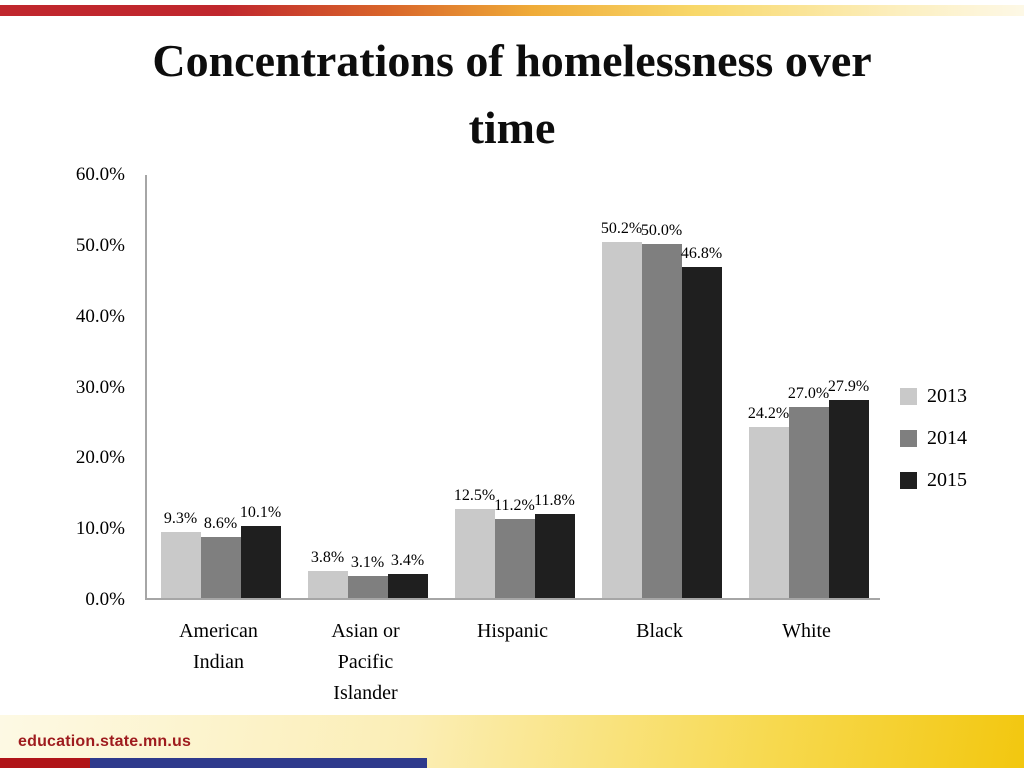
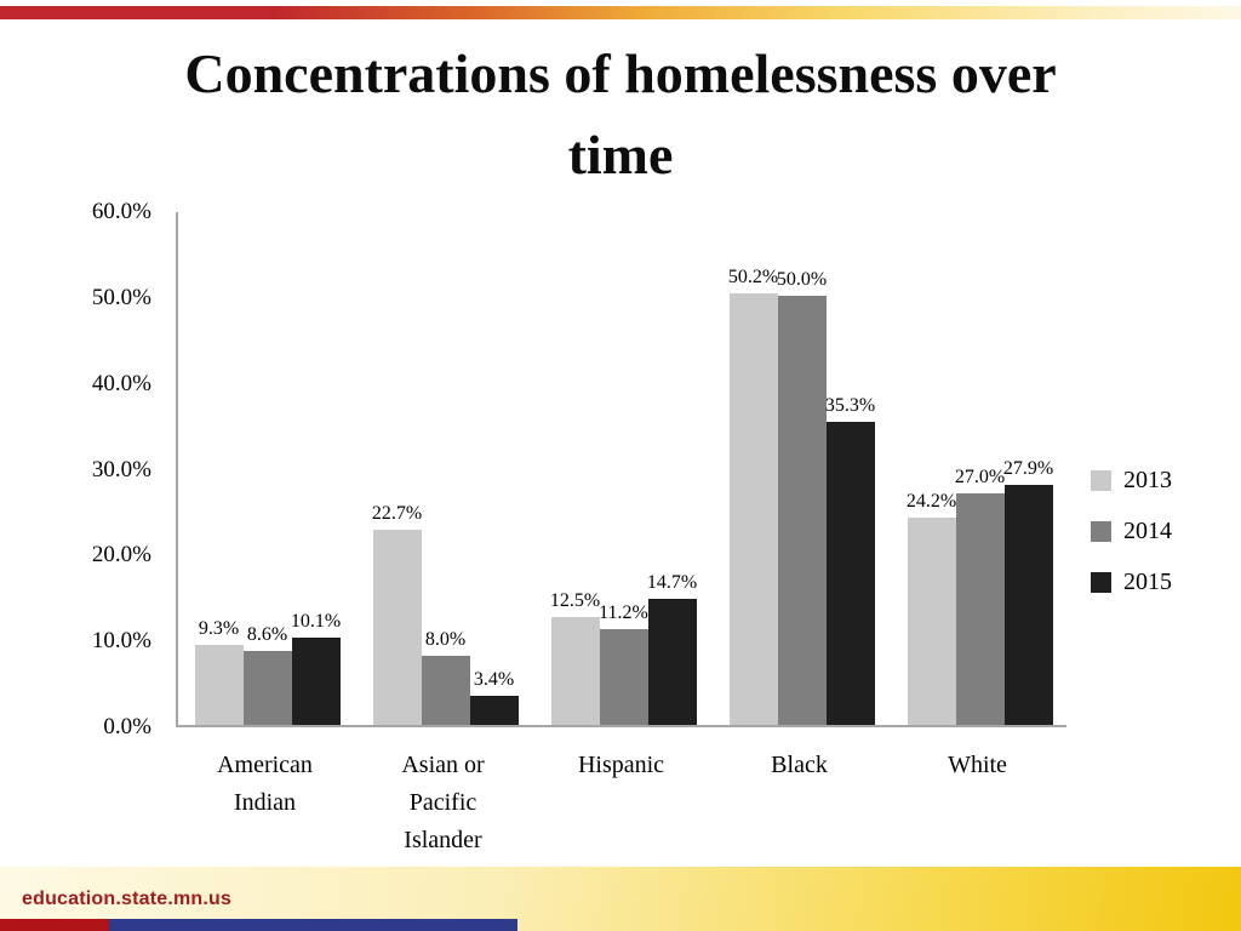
2013/Asian or Pacific Islander: 3.8% -> 22.7%
2014/Asian or Pacific Islander: 3.1% -> 8.0%
2015/Hispanic: 11.8% -> 14.7%
2015/Black: 46.8% -> 35.3%
